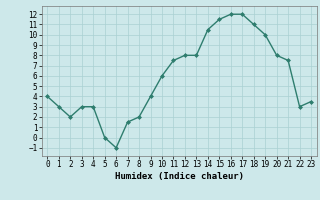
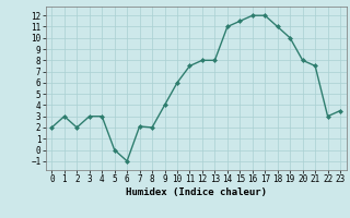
0: 4.0 -> 2.0
7: 1.5 -> 2.1
14: 10.5 -> 11.0
